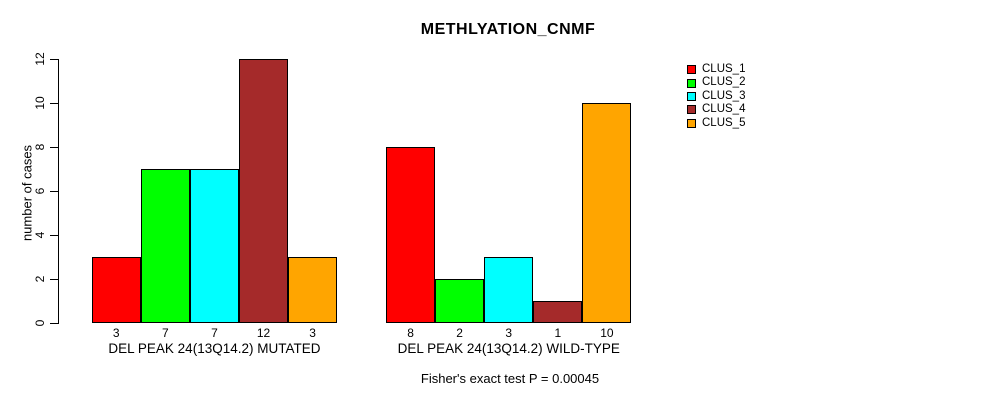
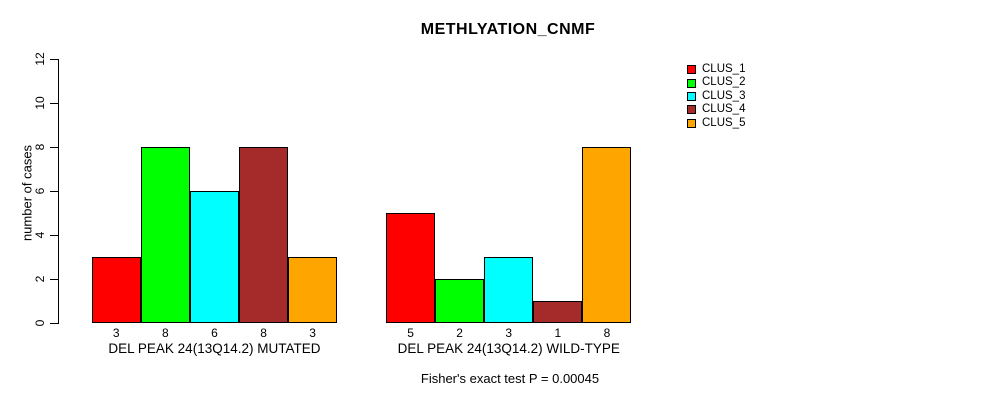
CLUS_2/DEL PEAK 24(13Q14.2) MUTATED: 7 -> 8
CLUS_3/DEL PEAK 24(13Q14.2) MUTATED: 7 -> 6
CLUS_4/DEL PEAK 24(13Q14.2) MUTATED: 12 -> 8
CLUS_1/DEL PEAK 24(13Q14.2) WILD-TYPE: 8 -> 5
CLUS_5/DEL PEAK 24(13Q14.2) WILD-TYPE: 10 -> 8
